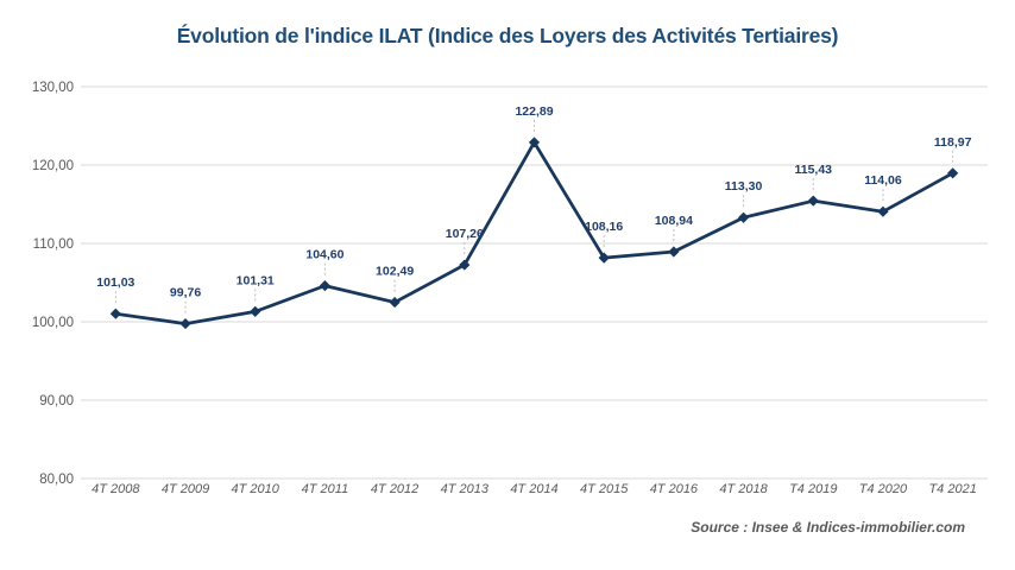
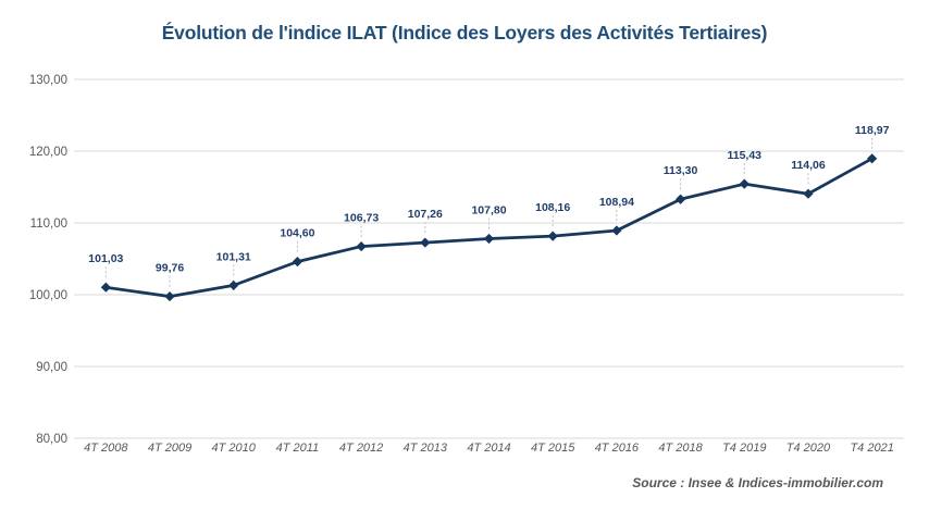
4T 2012: 102,49 -> 106,73
4T 2014: 122,89 -> 107,80
